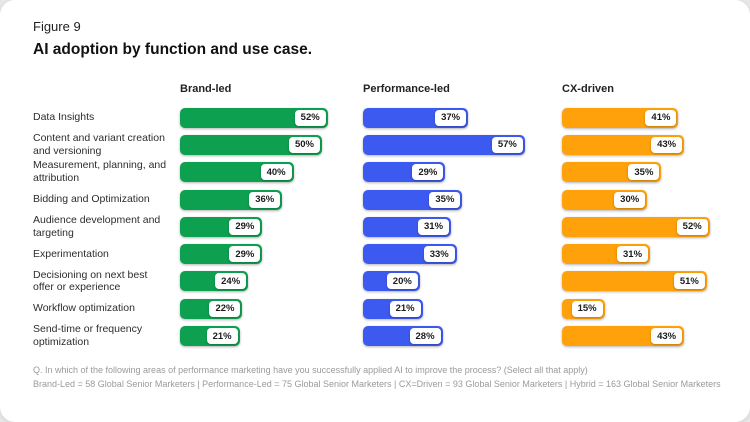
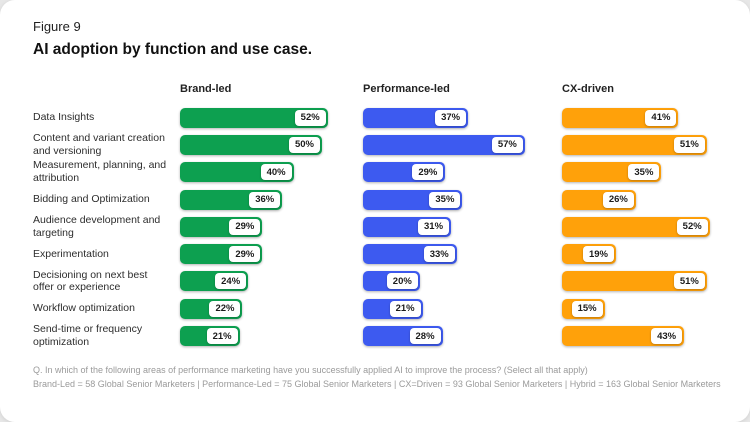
CX-driven/Content and variant creation and versioning: 43% -> 51%
CX-driven/Bidding and Optimization: 30% -> 26%
CX-driven/Experimentation: 31% -> 19%
